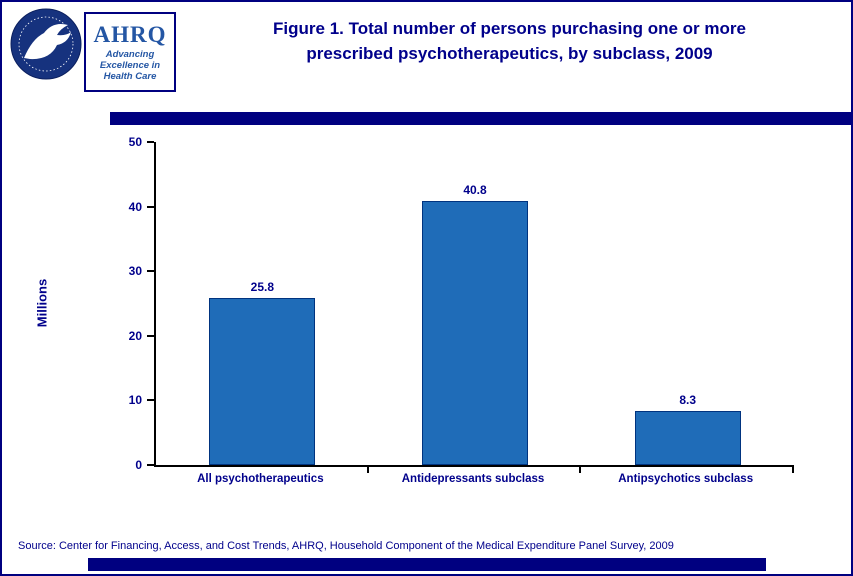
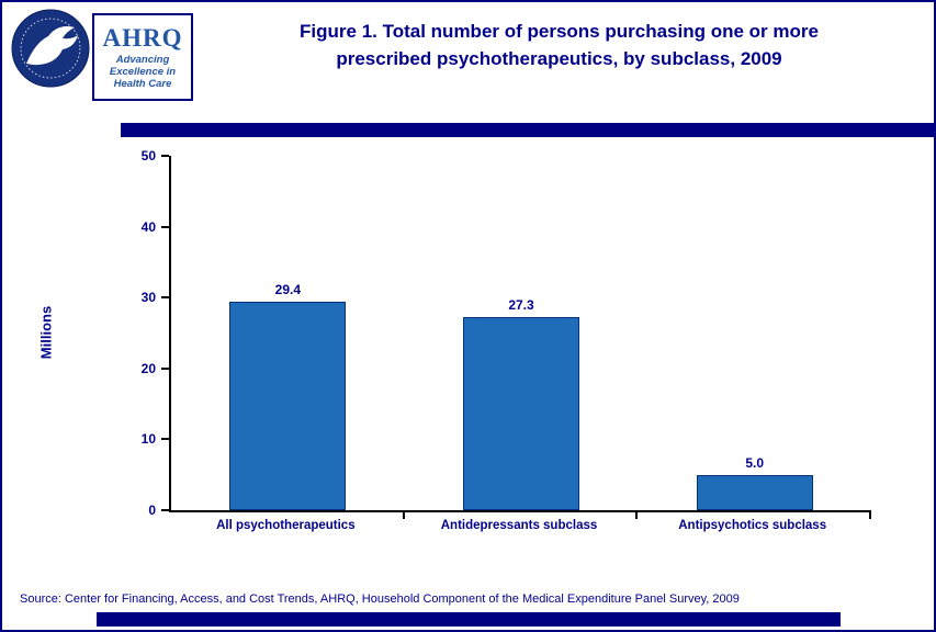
All psychotherapeutics: 25.8 -> 29.4
Antidepressants subclass: 40.8 -> 27.3
Antipsychotics subclass: 8.3 -> 5.0
